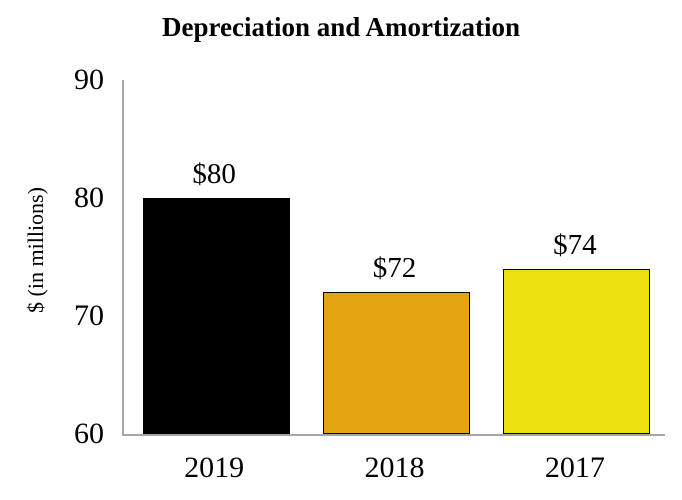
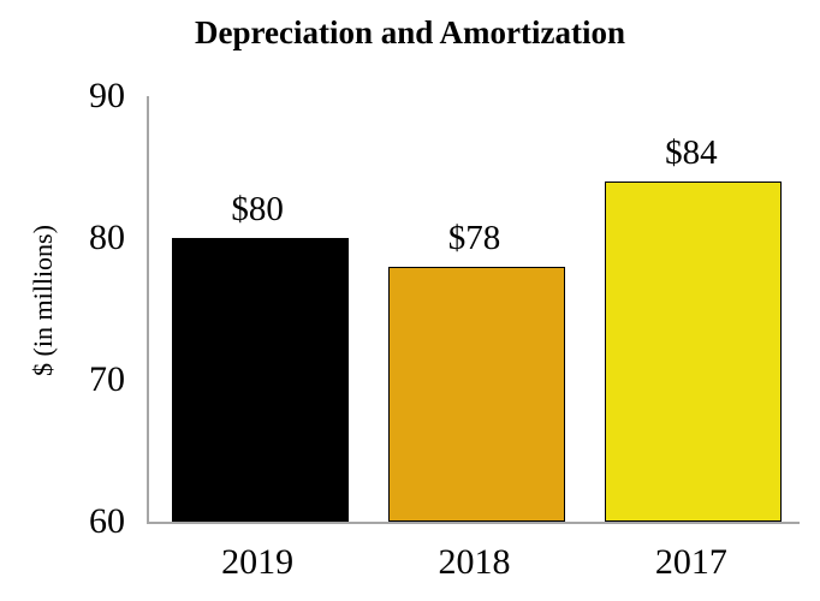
2018: $72 -> $78
2017: $74 -> $84
